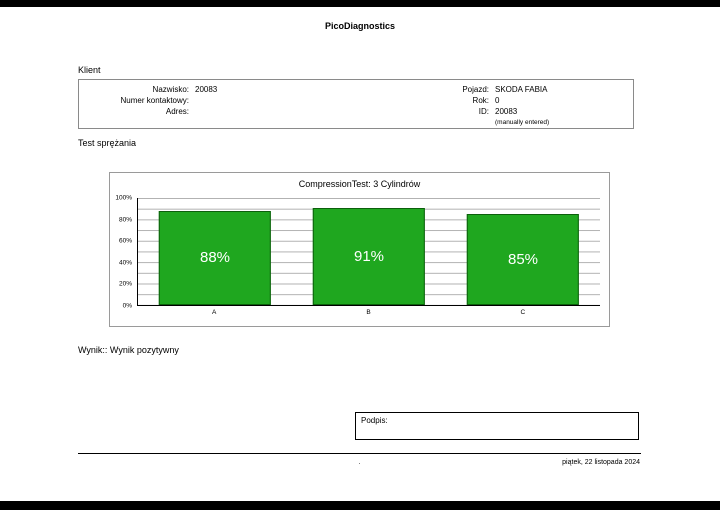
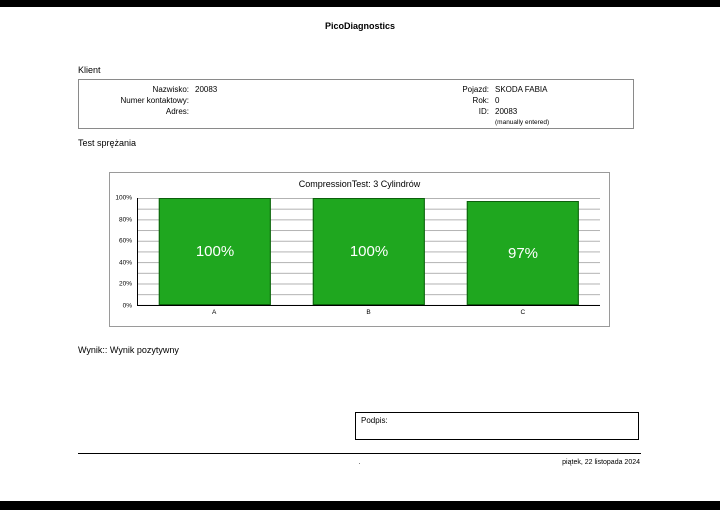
A: 88% -> 100%
B: 91% -> 100%
C: 85% -> 97%
